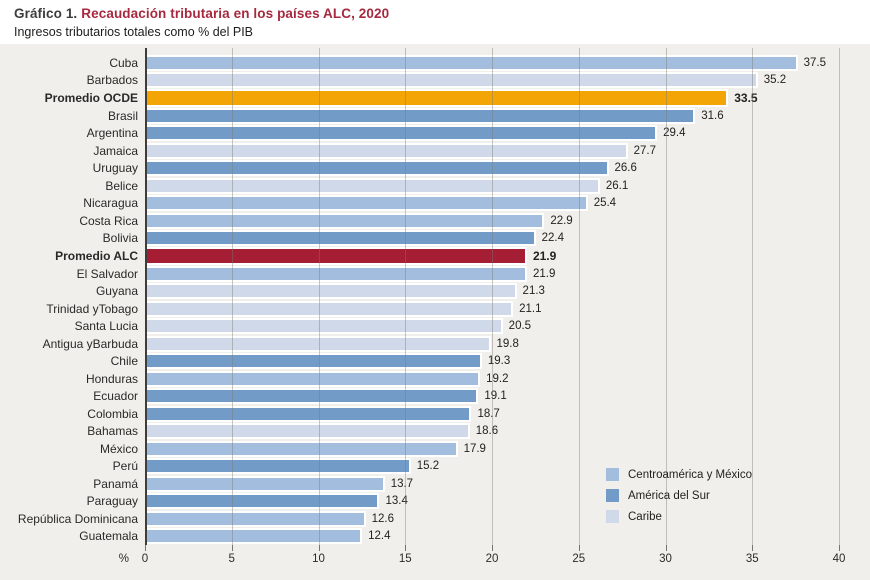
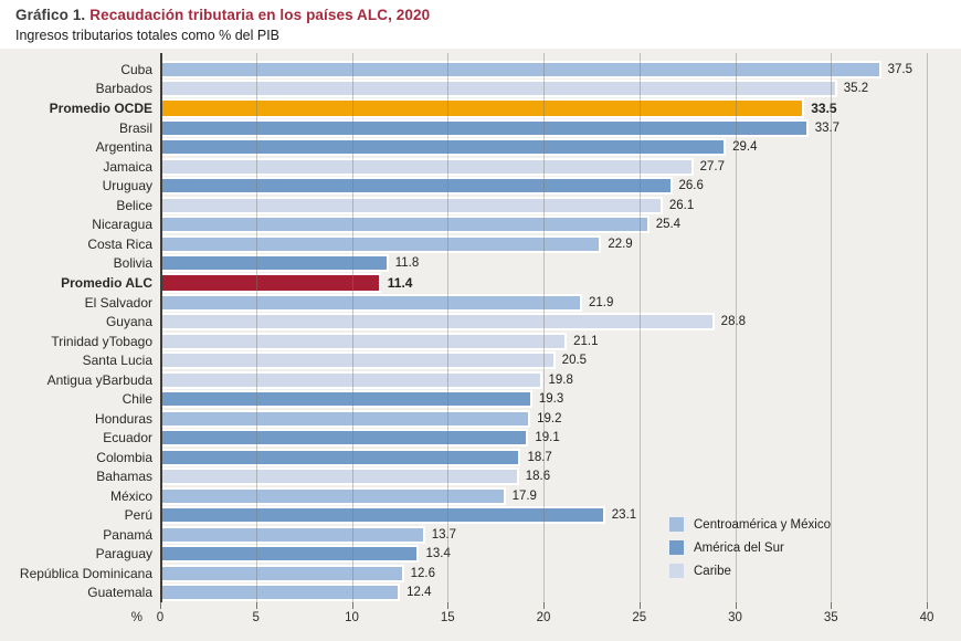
Brasil: 31.6 -> 33.7
Bolivia: 22.4 -> 11.8
Promedio ALC: 21.9 -> 11.4
Guyana: 21.3 -> 28.8
Perú: 15.2 -> 23.1
